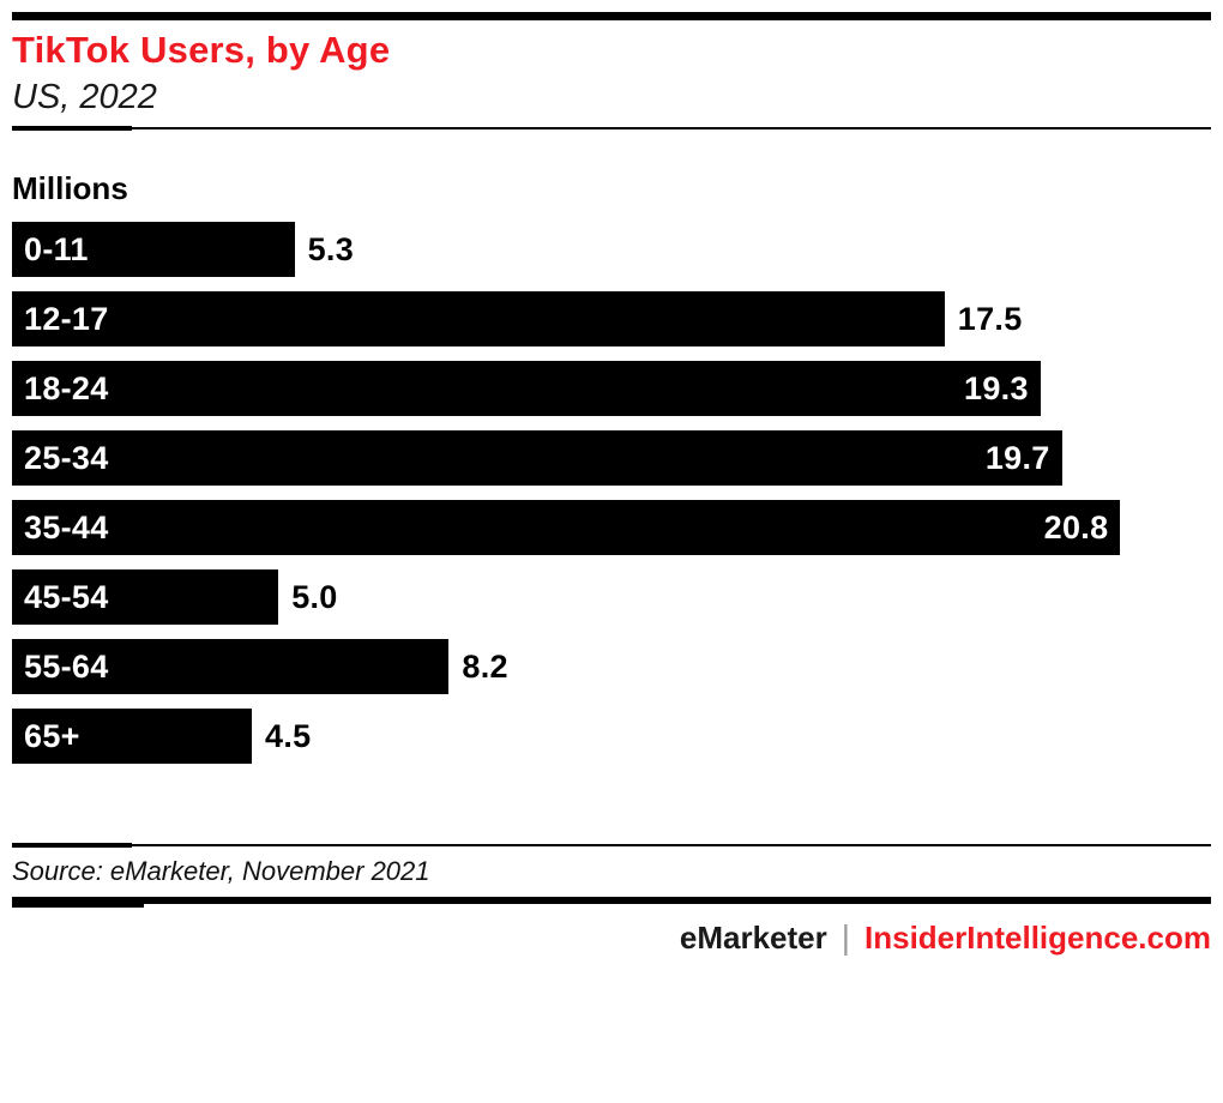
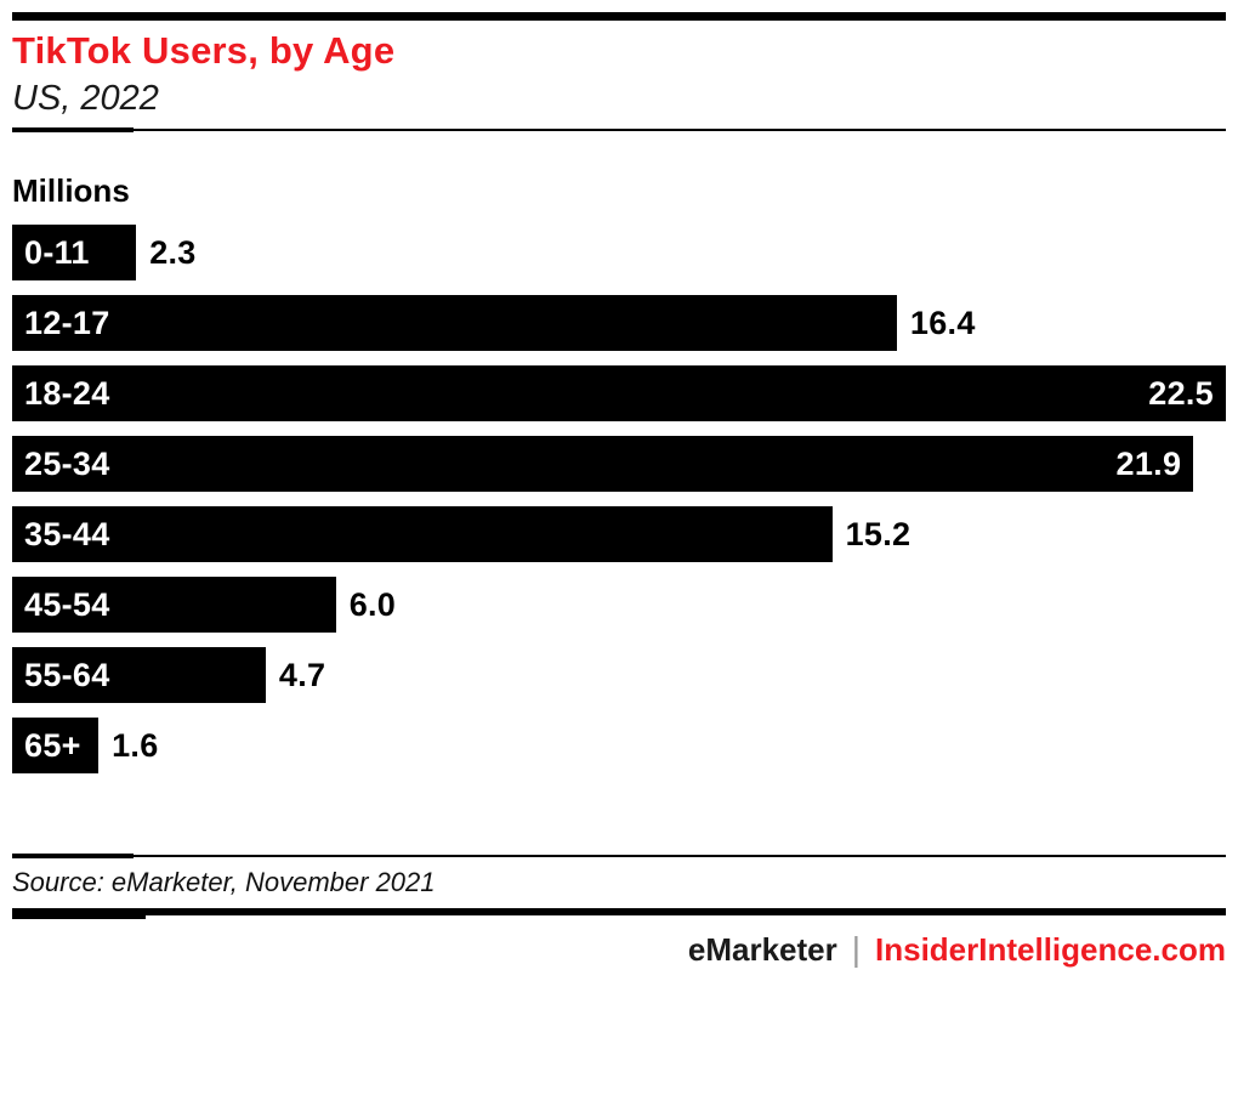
0-11: 5.3 -> 2.3
12-17: 17.5 -> 16.4
18-24: 19.3 -> 22.5
25-34: 19.7 -> 21.9
35-44: 20.8 -> 15.2
45-54: 5.0 -> 6.0
55-64: 8.2 -> 4.7
65+: 4.5 -> 1.6
